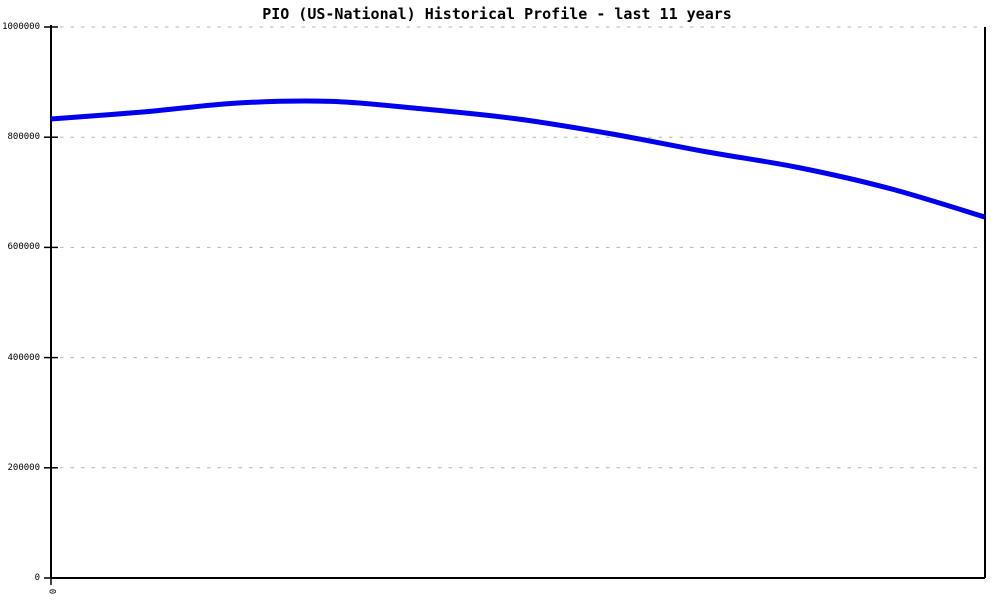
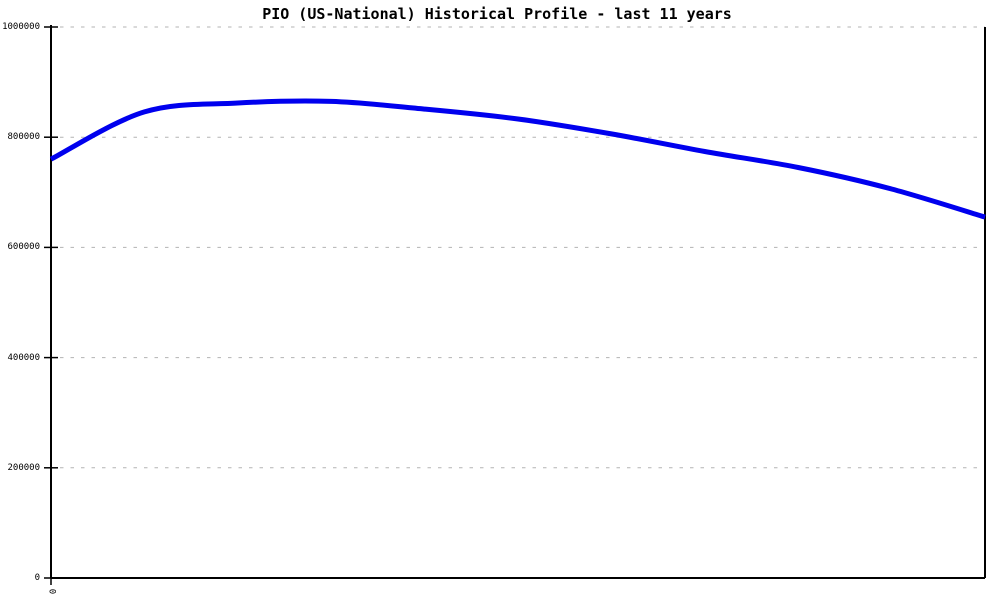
0: 830000 -> 760000
